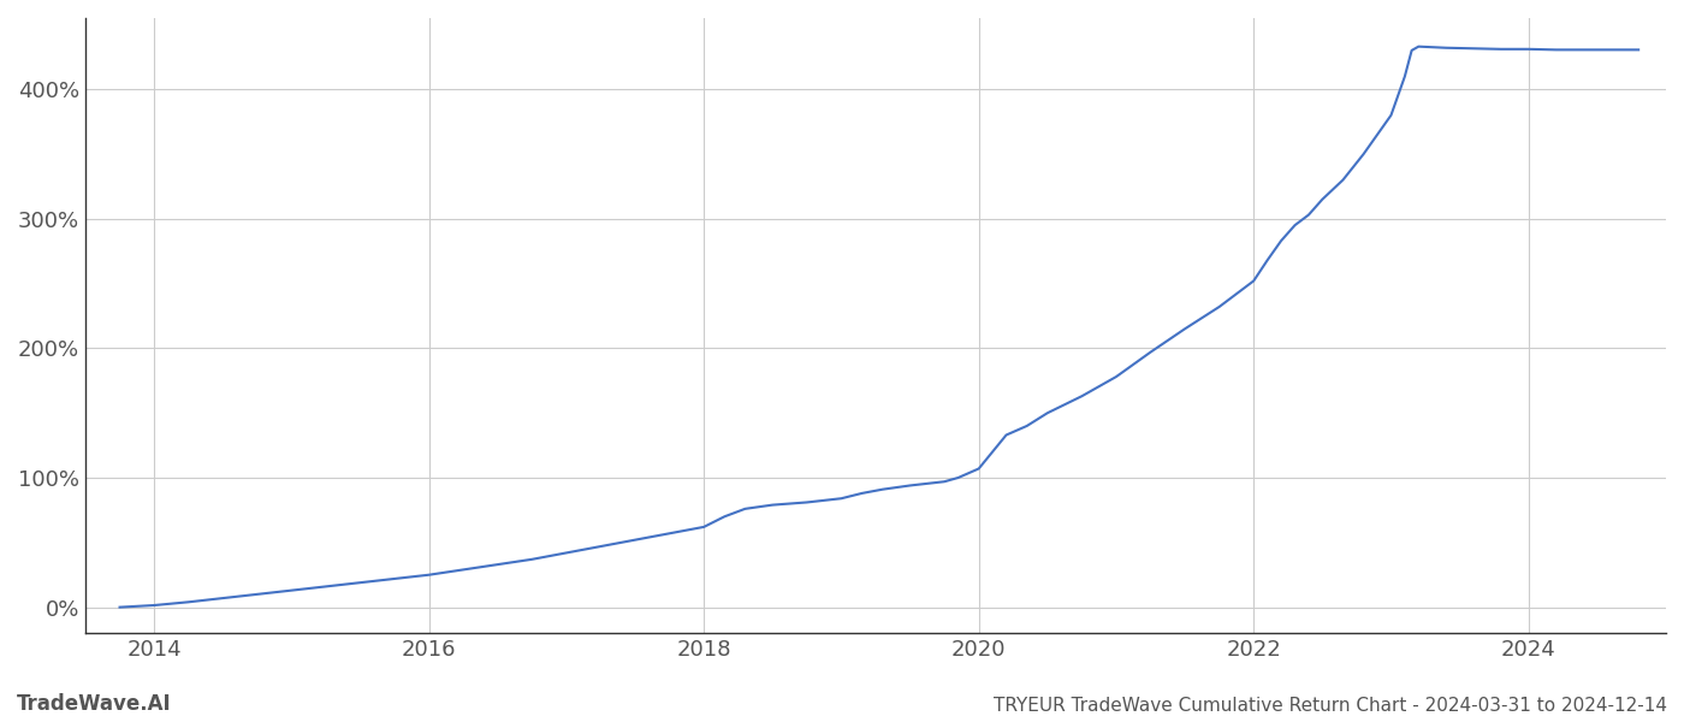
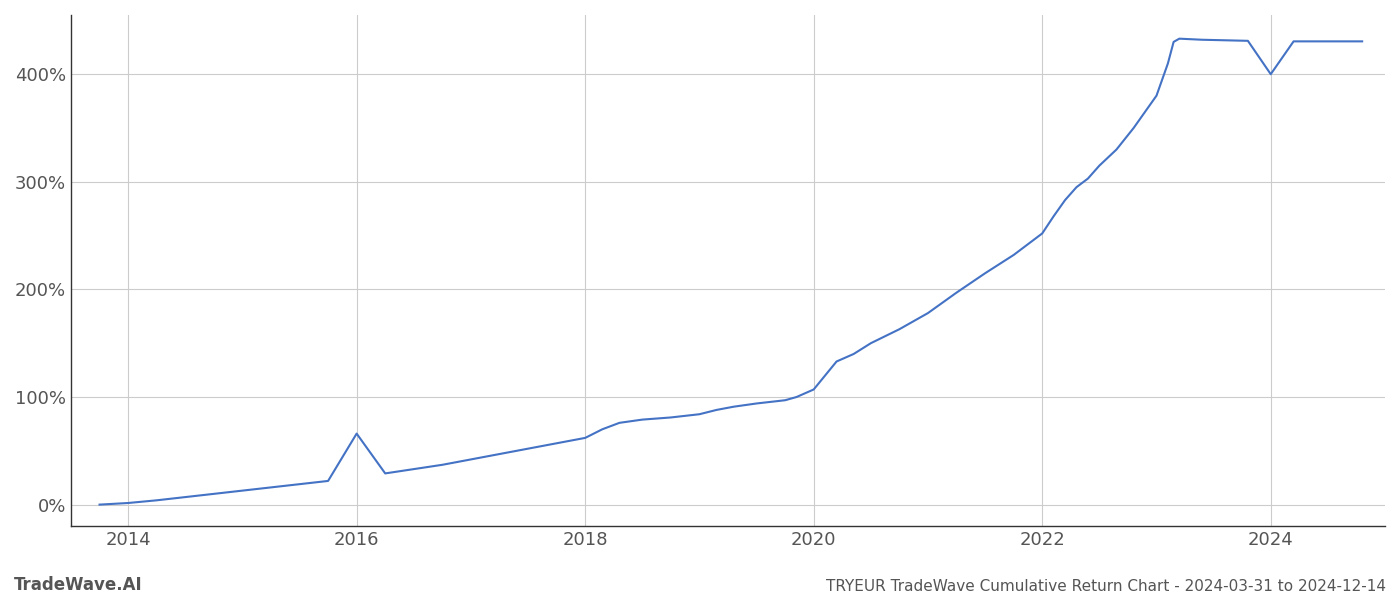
2016: 25% -> 66%
2024: 431% -> 400%
